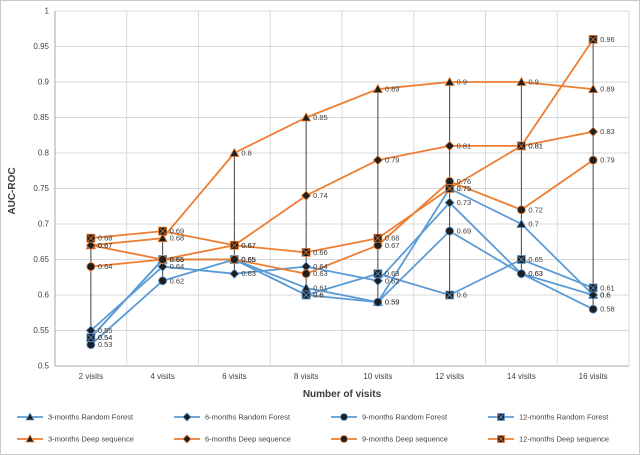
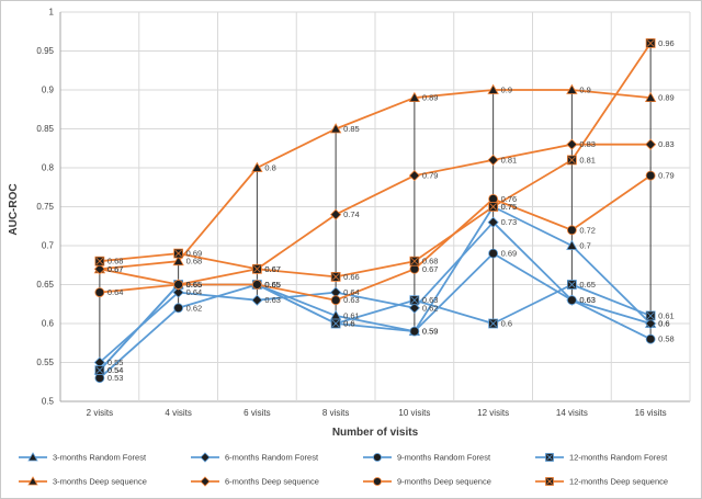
6-months Deep sequence/14 visits: 0.81 -> 0.83
